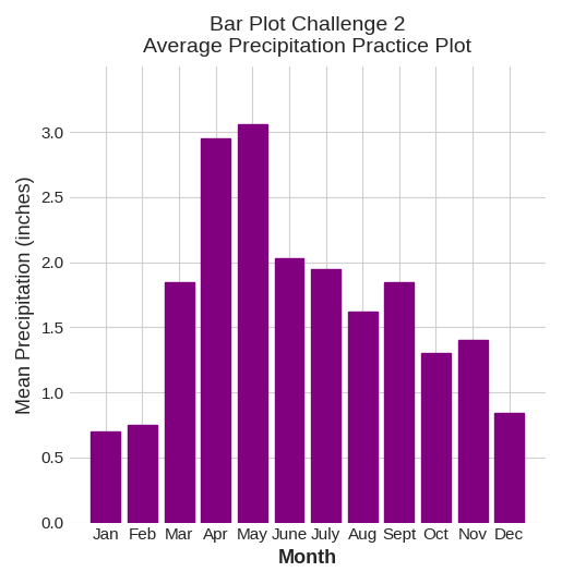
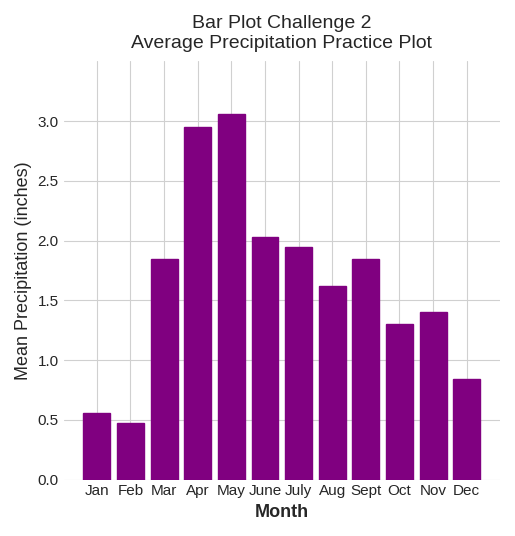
Jan: 0.70 -> 0.56
Feb: 0.75 -> 0.47
